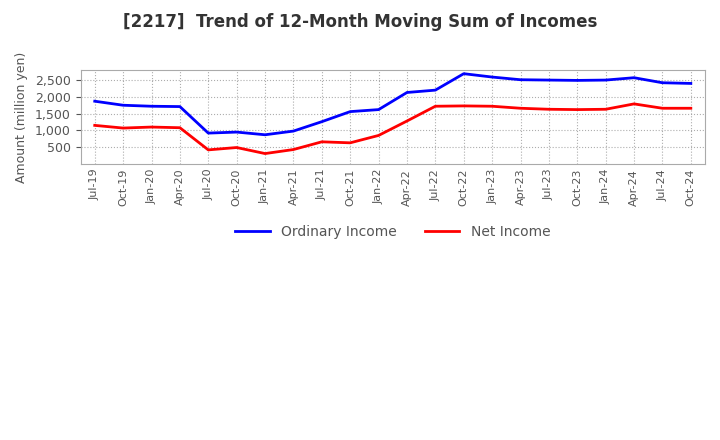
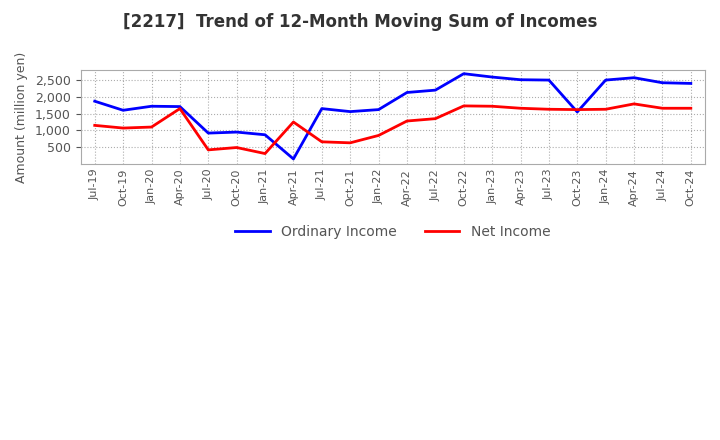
Ordinary Income/Oct-19: 1,750 -> 1,600
Net Income/Apr-20: 1,080 -> 1,650
Ordinary Income/Apr-21: 980 -> 150
Net Income/Apr-21: 430 -> 1,250
Ordinary Income/Jul-21: 1,260 -> 1,650
Net Income/Jul-22: 1,720 -> 1,350
Ordinary Income/Oct-23: 2,490 -> 1,550
